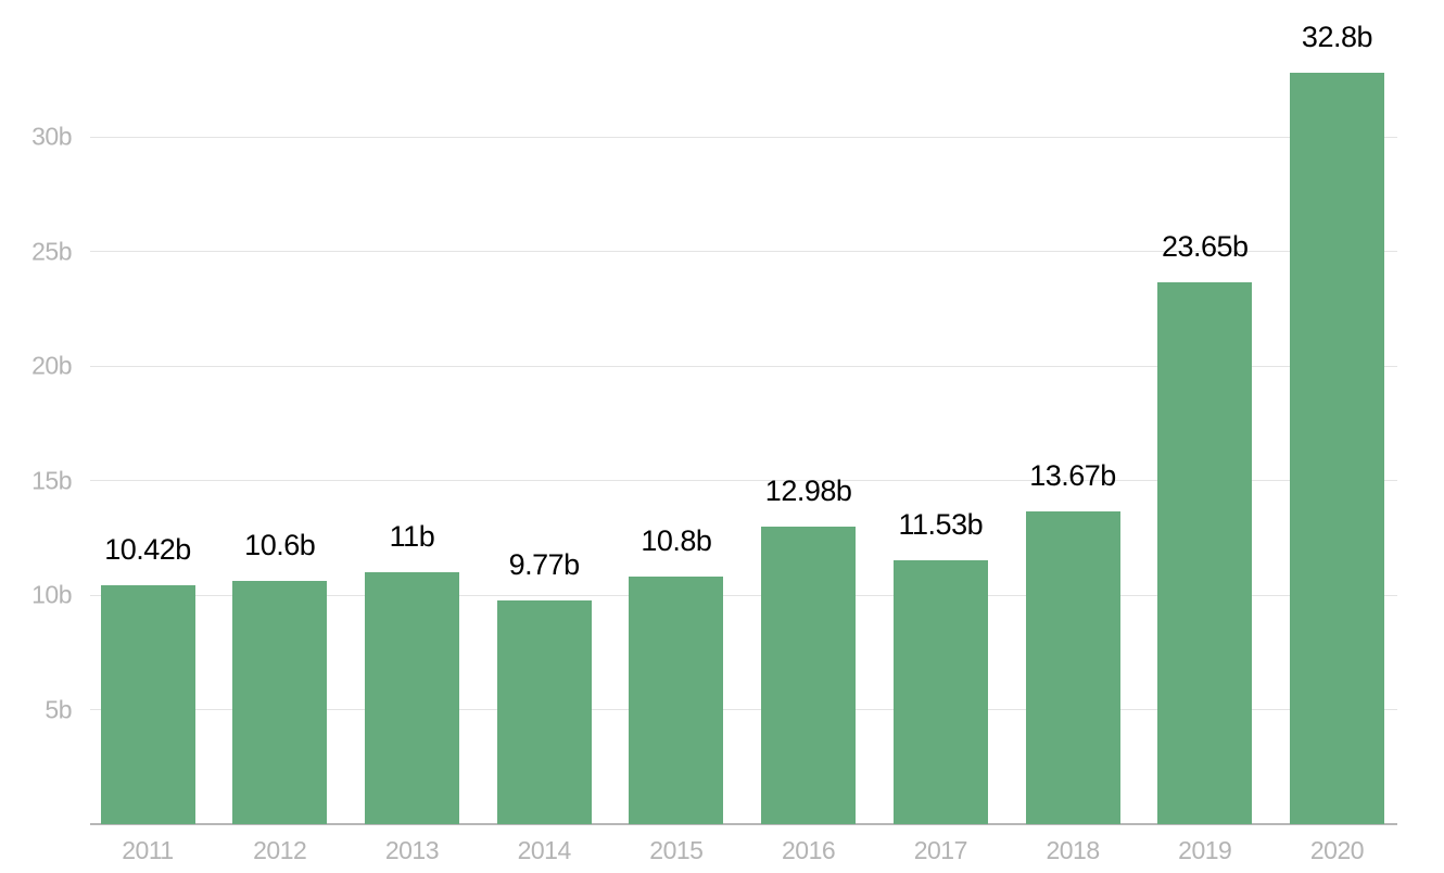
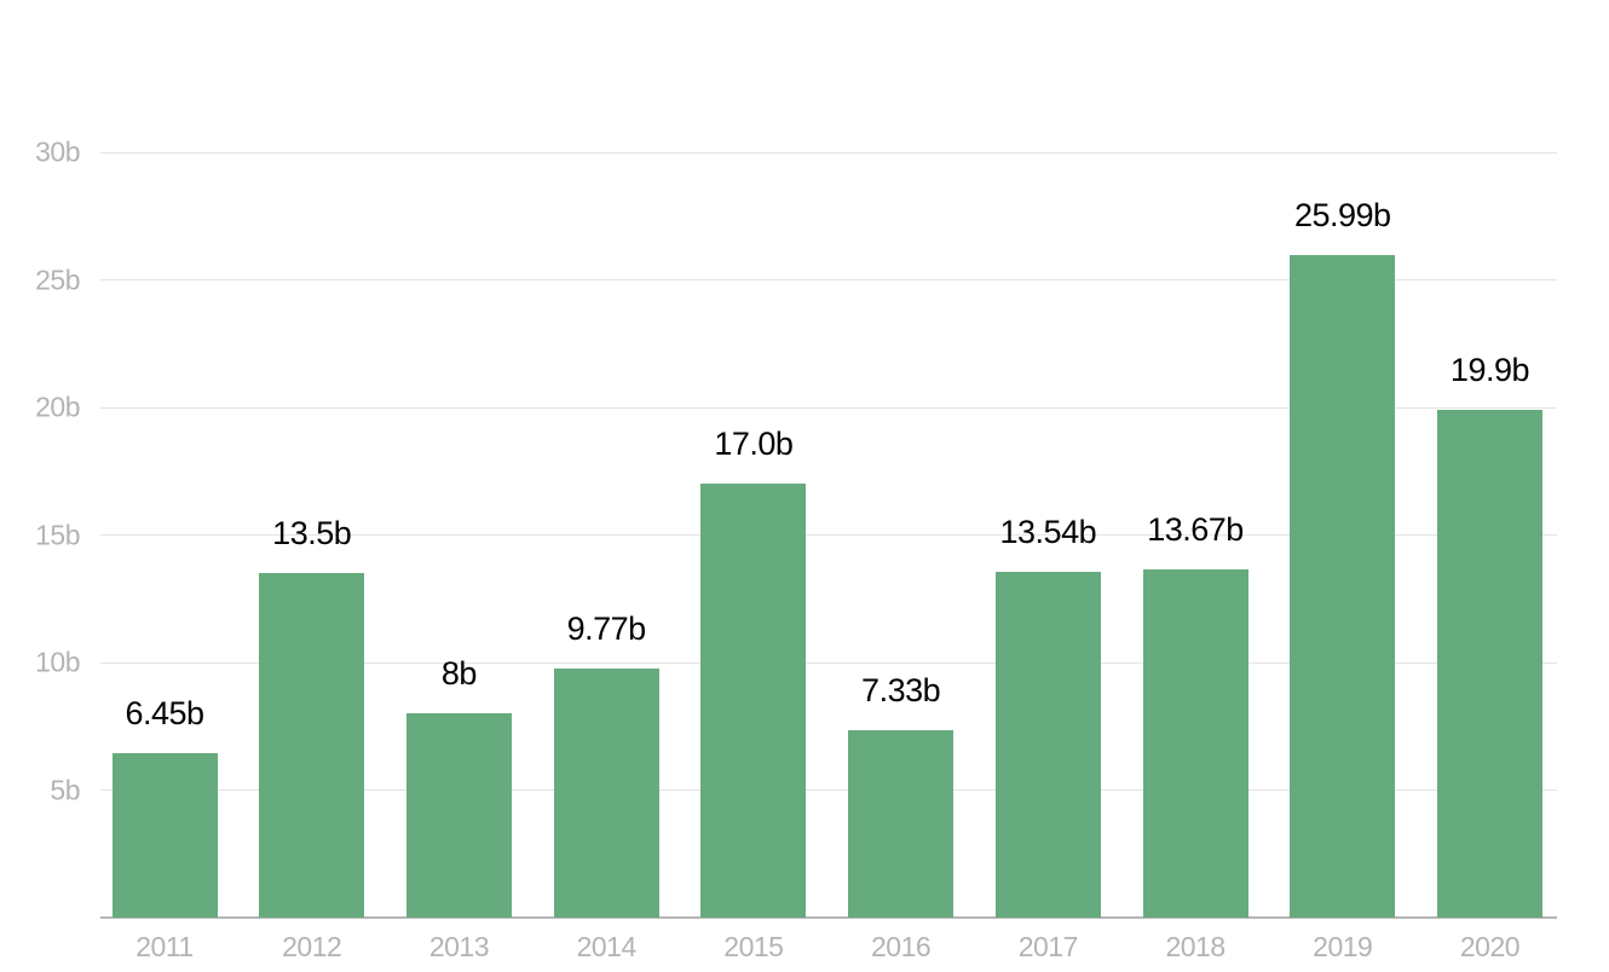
2011: 10.42b -> 6.45b
2012: 10.6b -> 13.5b
2013: 11b -> 8b
2015: 10.8b -> 17.0b
2016: 12.98b -> 7.33b
2017: 11.53b -> 13.54b
2019: 23.65b -> 25.99b
2020: 32.8b -> 19.9b
